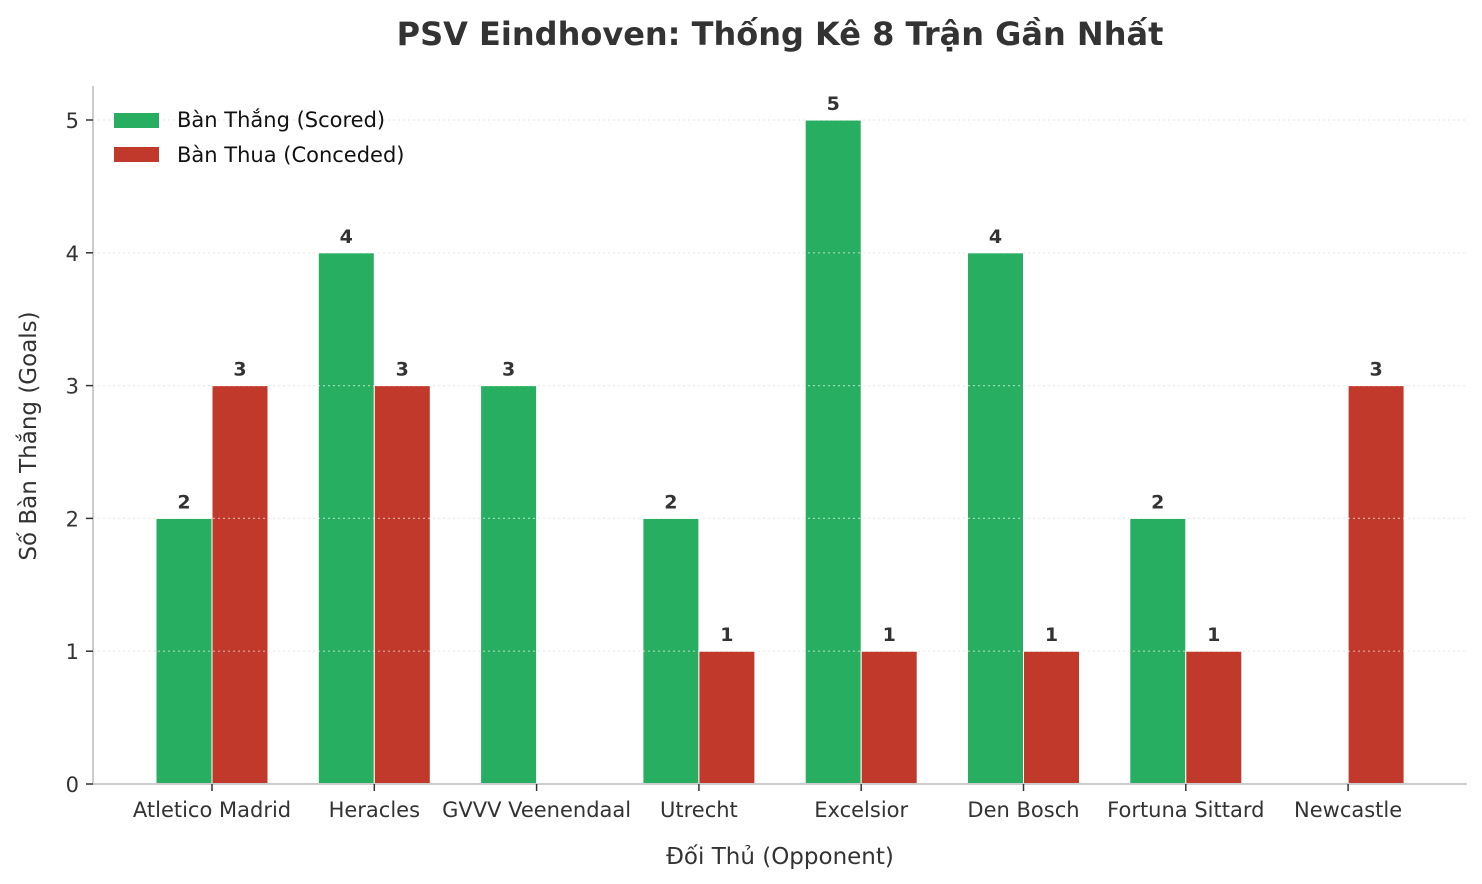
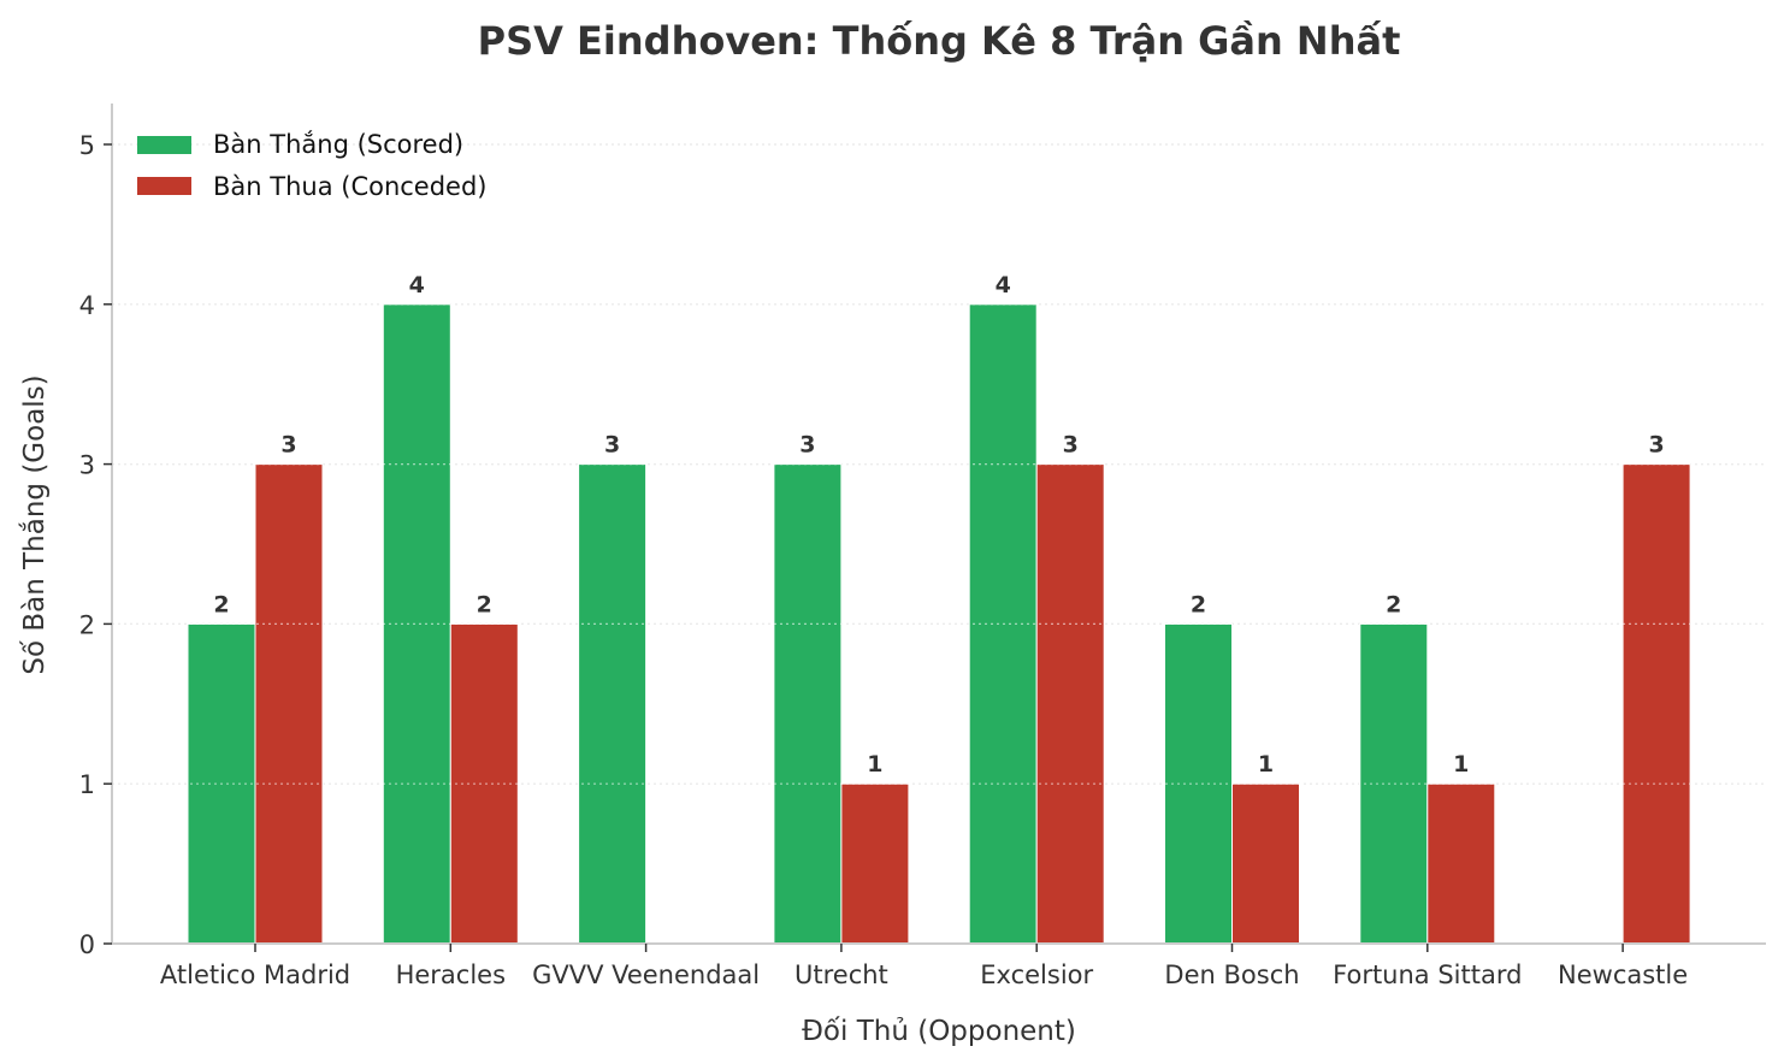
Bàn Thua (Conceded)/Heracles: 3 -> 2
Bàn Thắng (Scored)/Utrecht: 2 -> 3
Bàn Thắng (Scored)/Excelsior: 5 -> 4
Bàn Thua (Conceded)/Excelsior: 1 -> 3
Bàn Thắng (Scored)/Den Bosch: 4 -> 2
